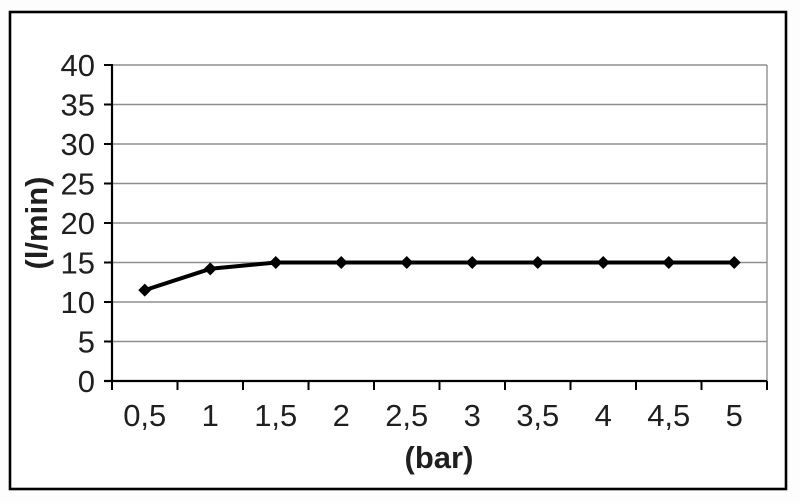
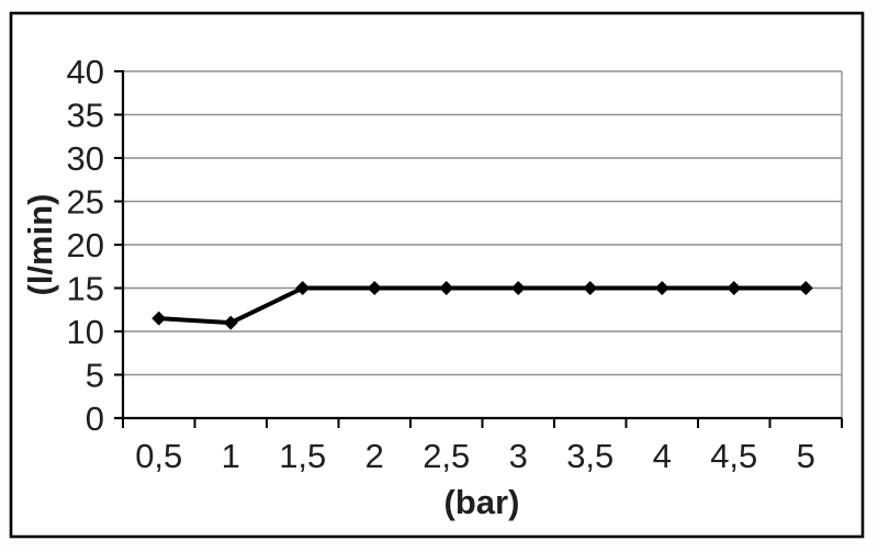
1: 14 -> 11
